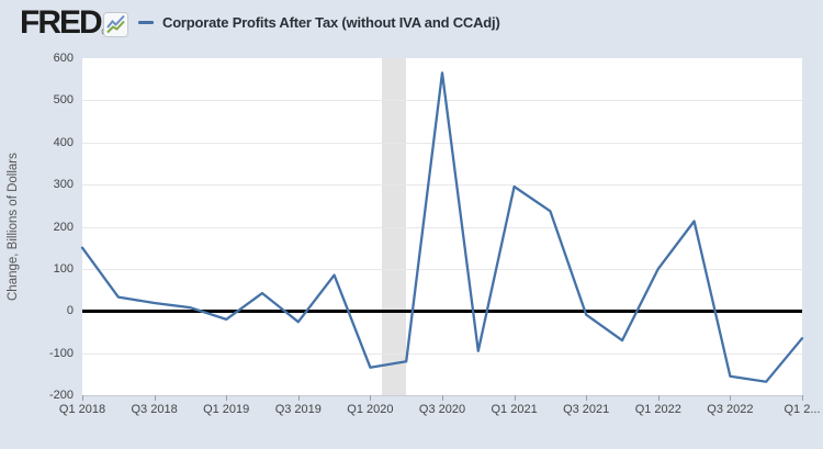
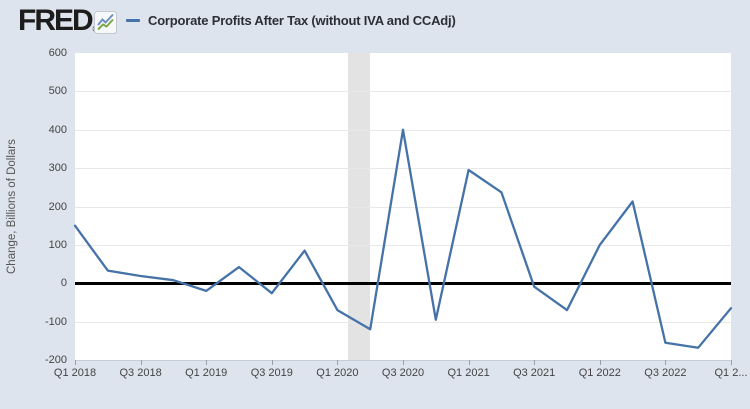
Q1 2020: -130 -> -70
Q3 2020: 560 -> 400
